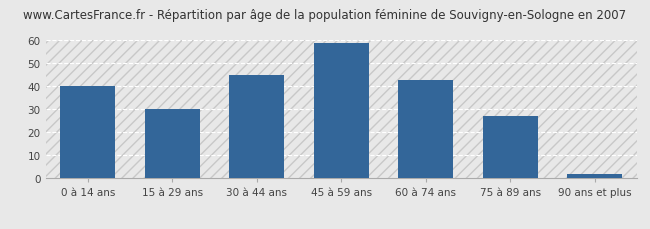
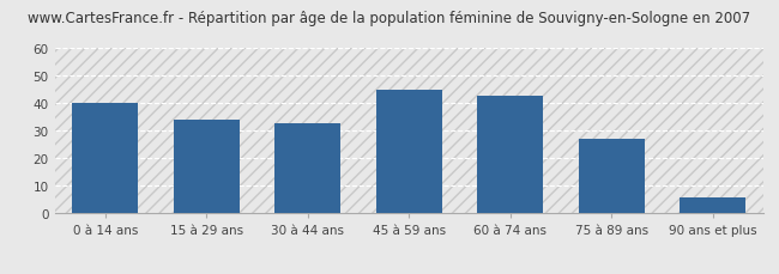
15 à 29 ans: 30 -> 34
30 à 44 ans: 45 -> 33
45 à 59 ans: 59 -> 45
90 ans et plus: 2 -> 6
